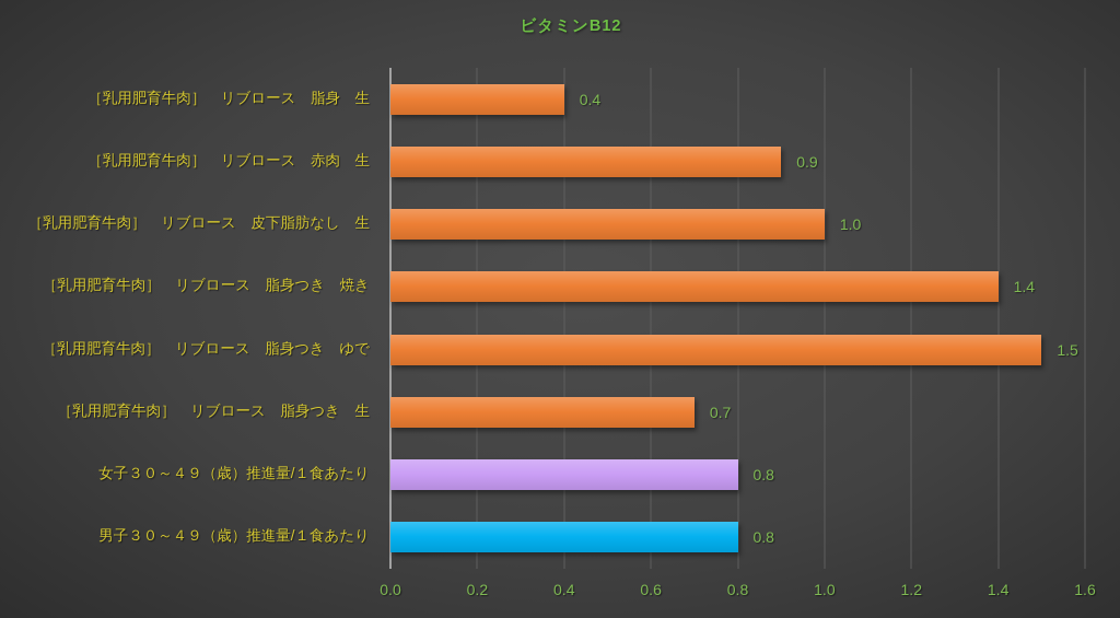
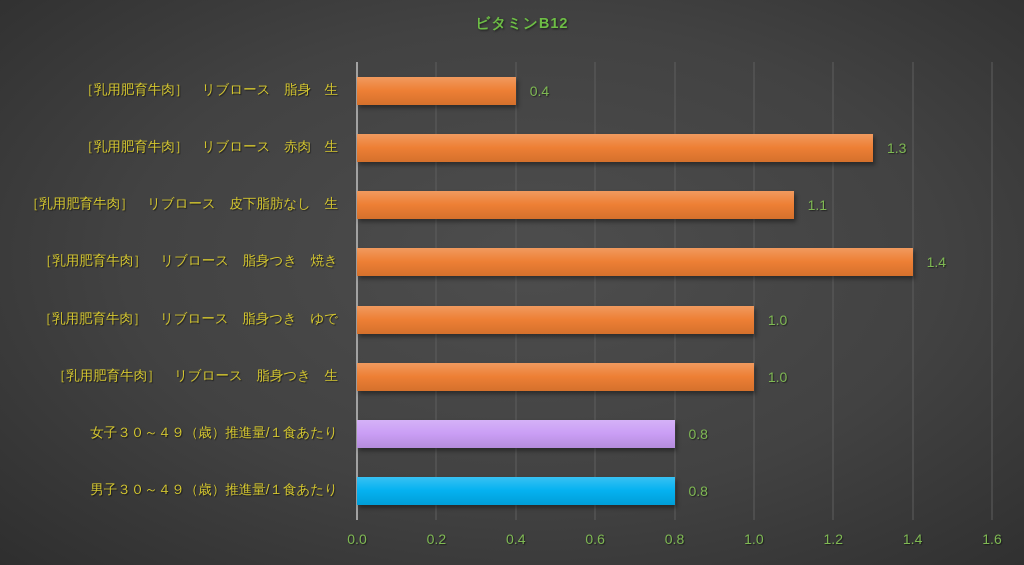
［乳用肥育牛肉］ リブロース 赤肉 生: 0.9 -> 1.3
［乳用肥育牛肉］ リブロース 皮下脂肪なし 生: 1.0 -> 1.1
［乳用肥育牛肉］ リブロース 脂身つき ゆで: 1.5 -> 1.0
［乳用肥育牛肉］ リブロース 脂身つき 生: 0.7 -> 1.0
